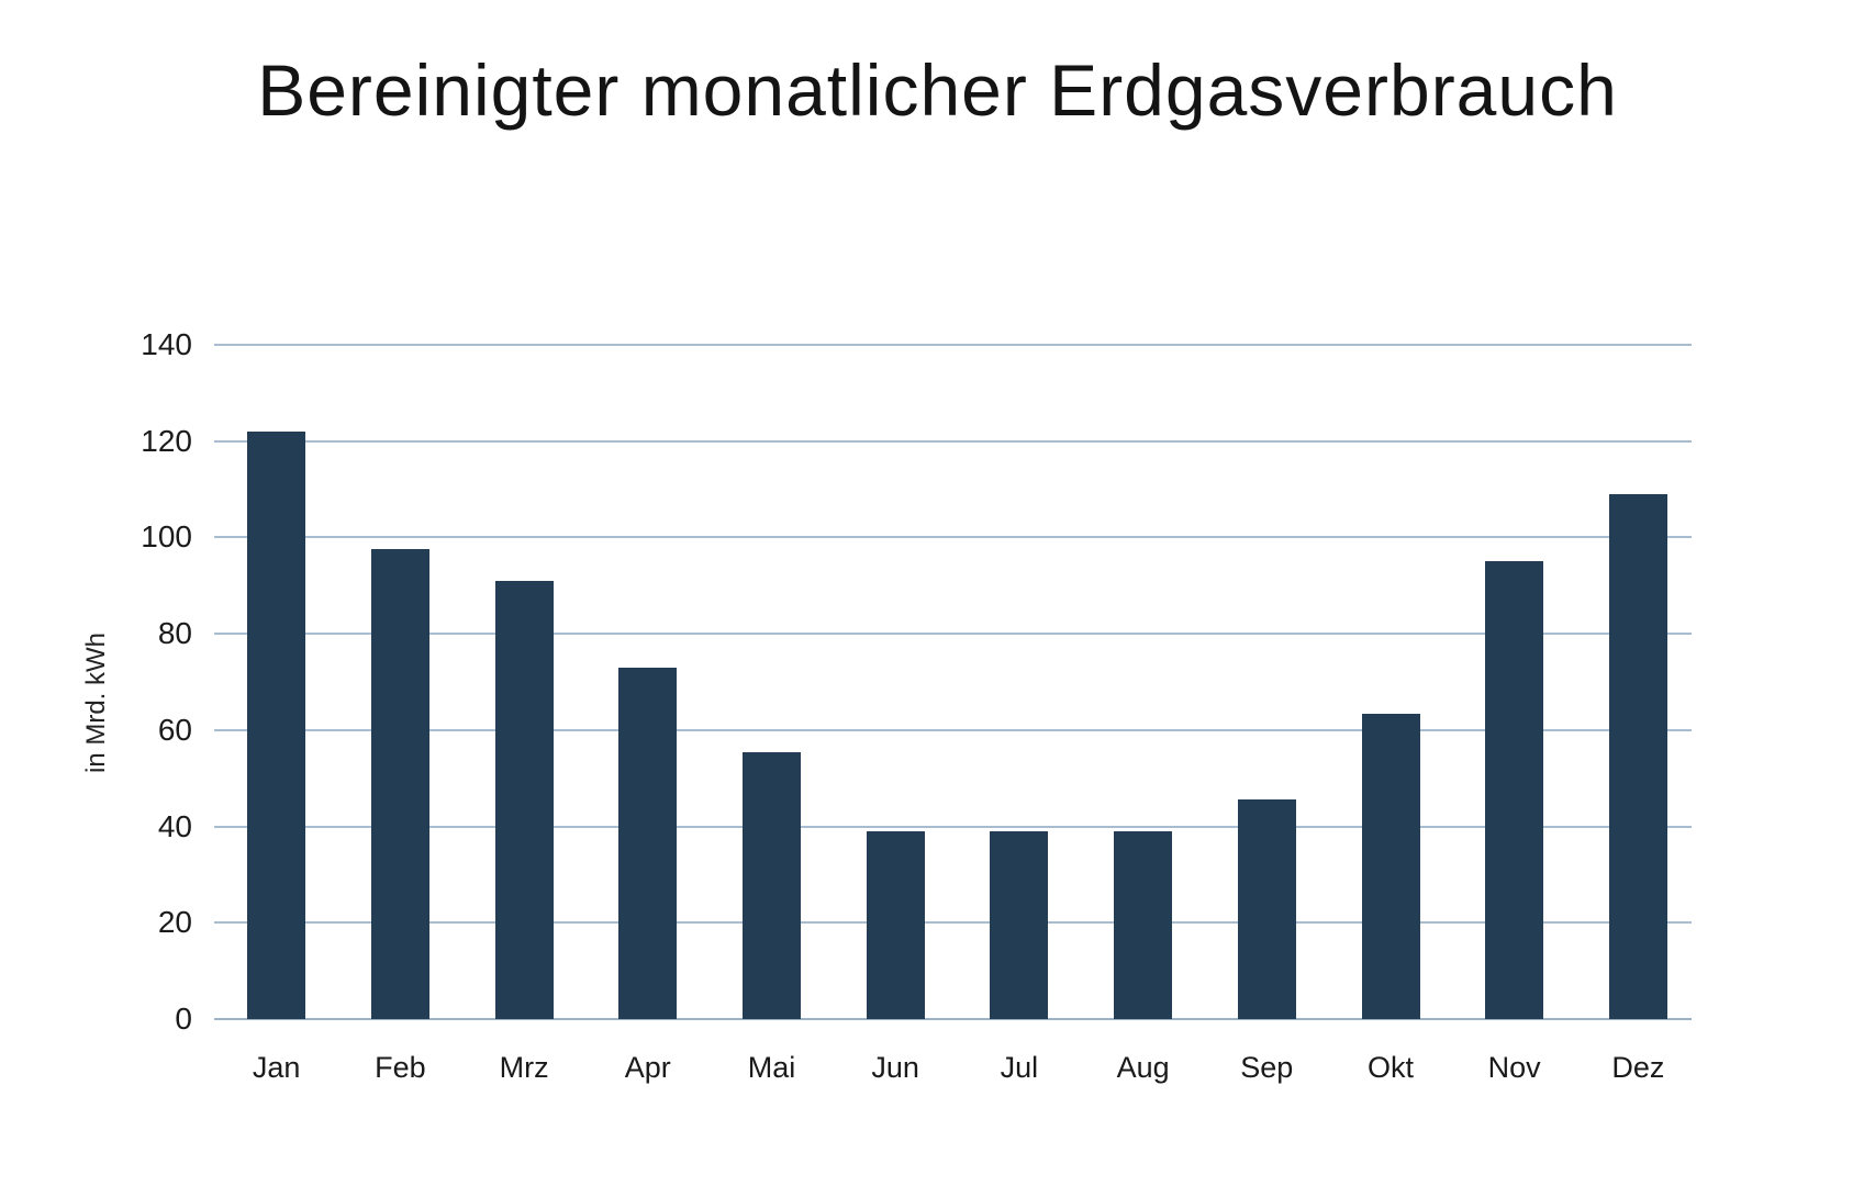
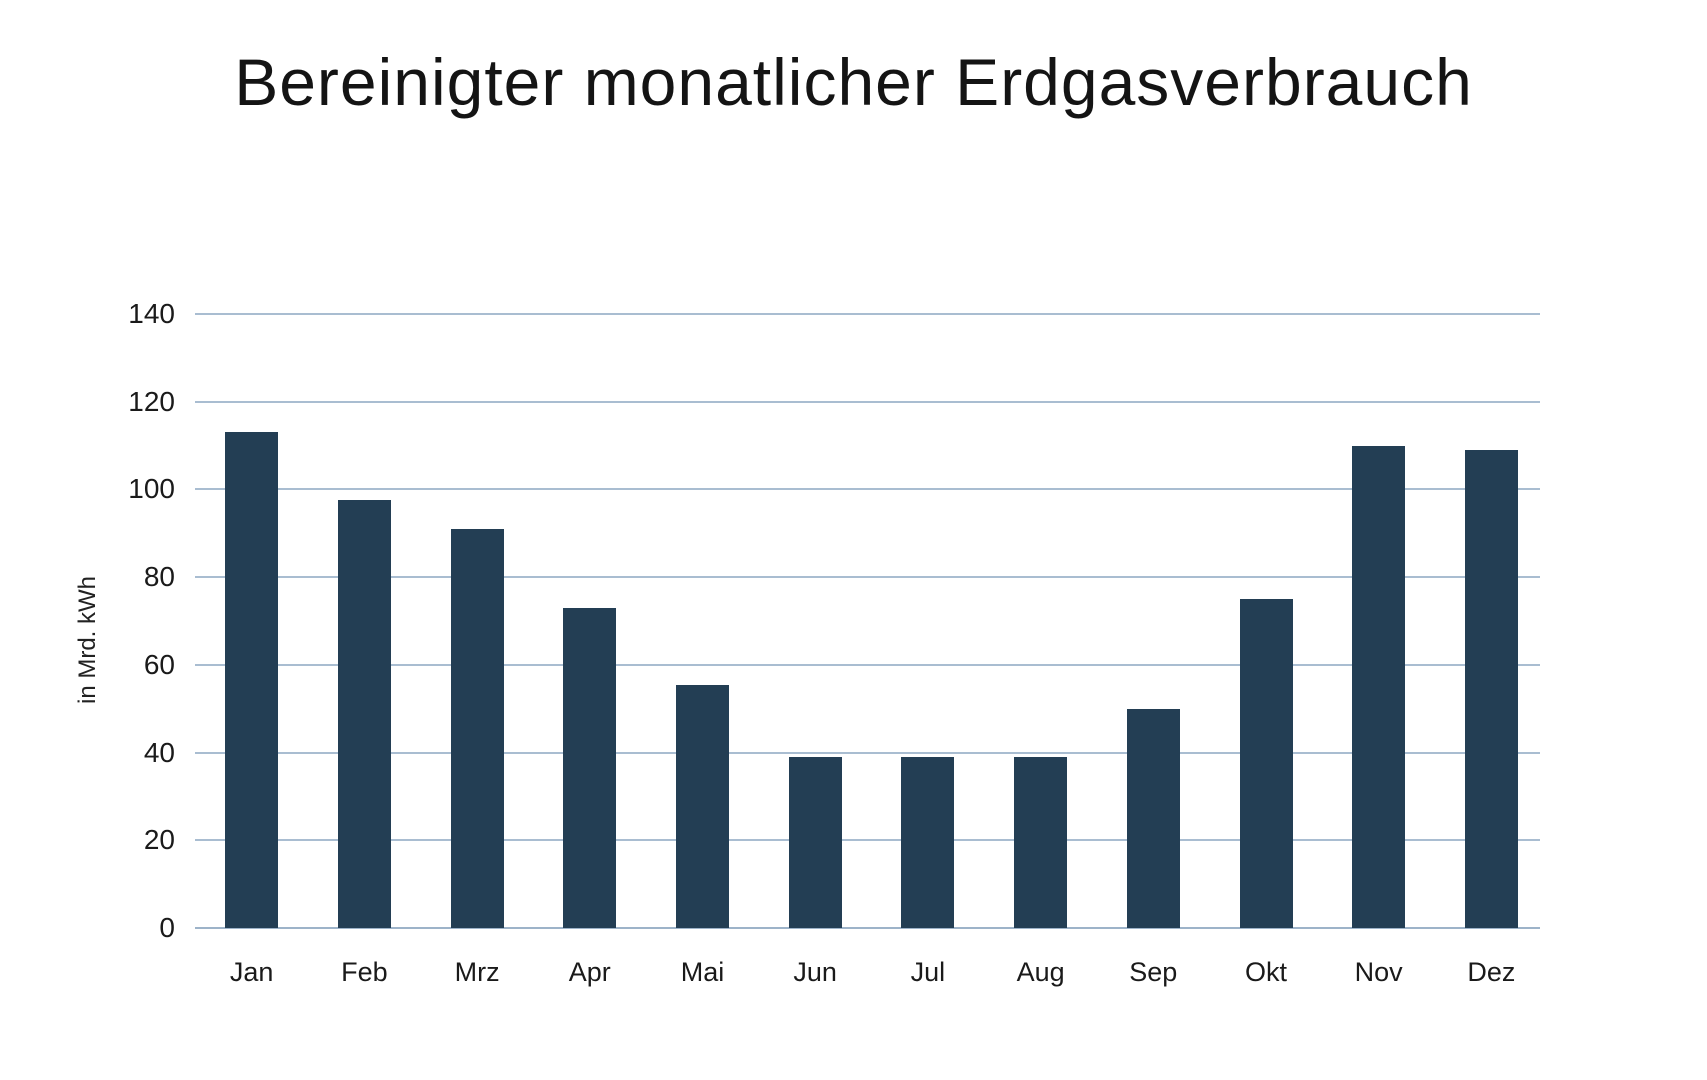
Jan: 122 -> 113
Sep: 46 -> 50
Okt: 64 -> 75
Nov: 95 -> 110
